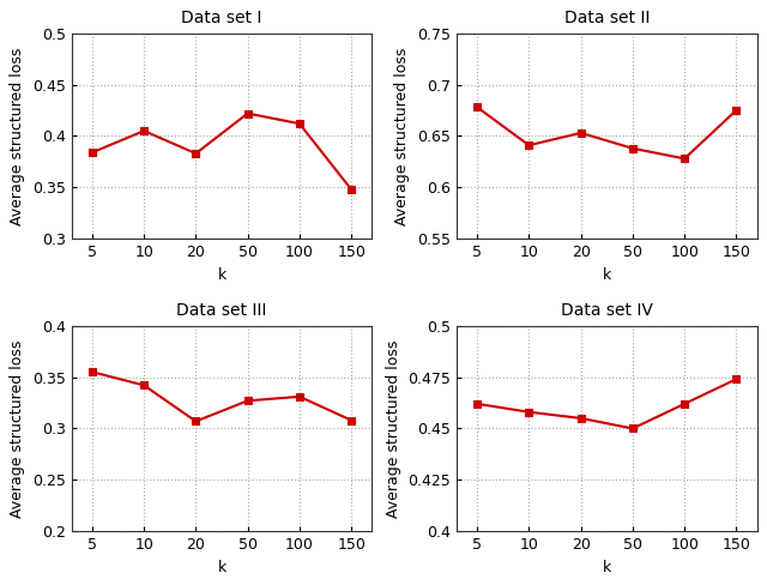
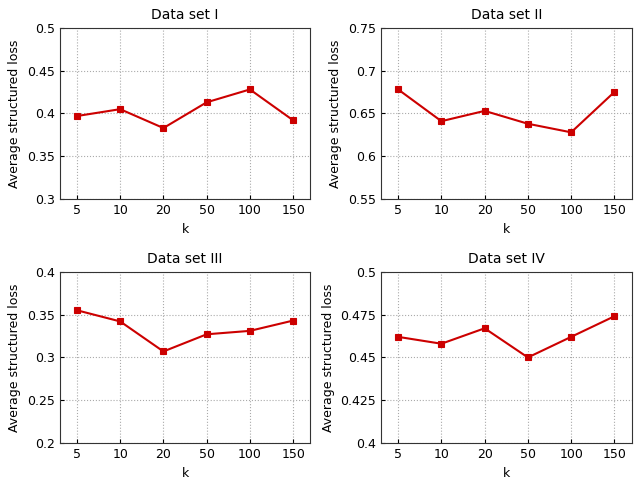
Data set I/5: 0.384 -> 0.397
Data set I/50: 0.422 -> 0.413
Data set I/100: 0.412 -> 0.428
Data set I/150: 0.348 -> 0.392
Data set III/150: 0.308 -> 0.343
Data set IV/20: 0.455 -> 0.467
